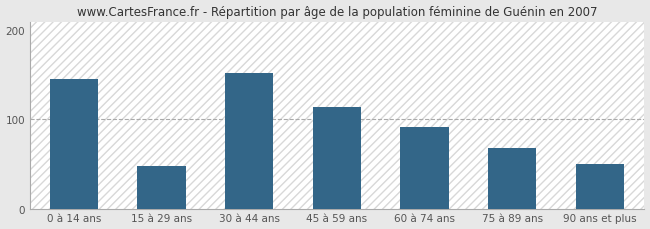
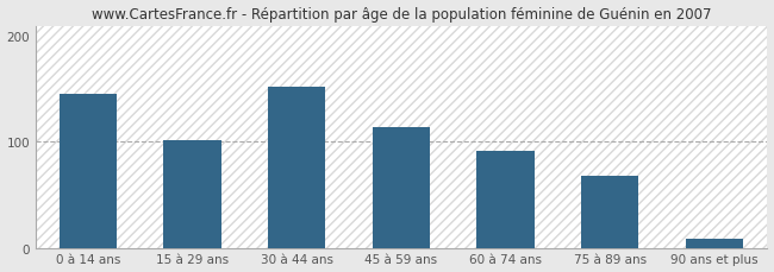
15 à 29 ans: 48 -> 102
90 ans et plus: 50 -> 8
